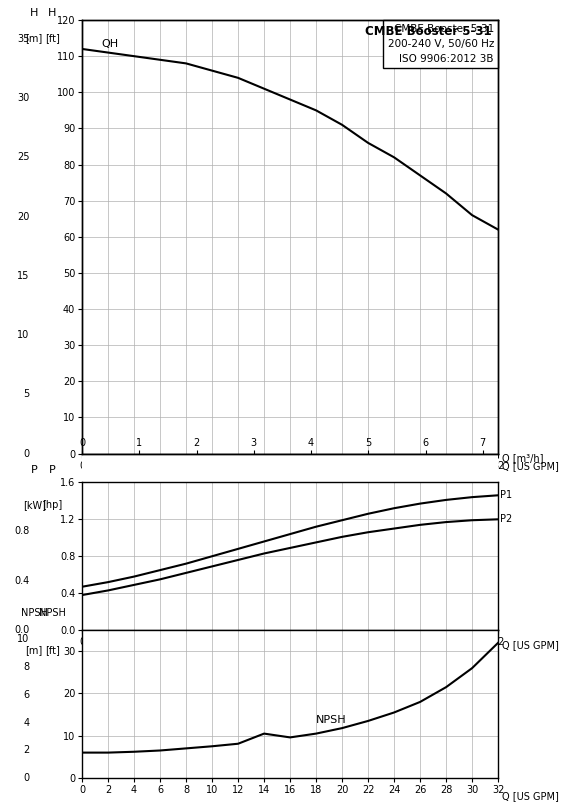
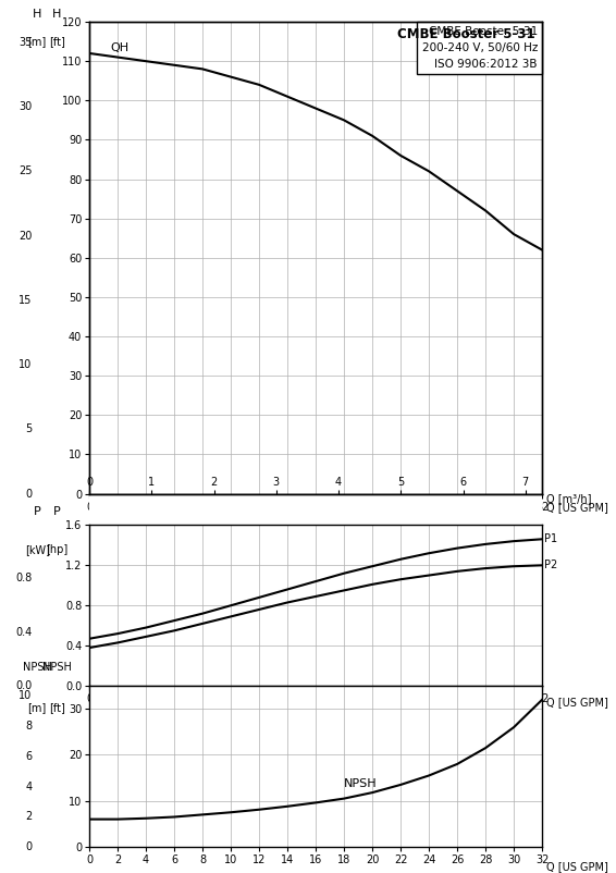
14: 10.5 -> 8.8
